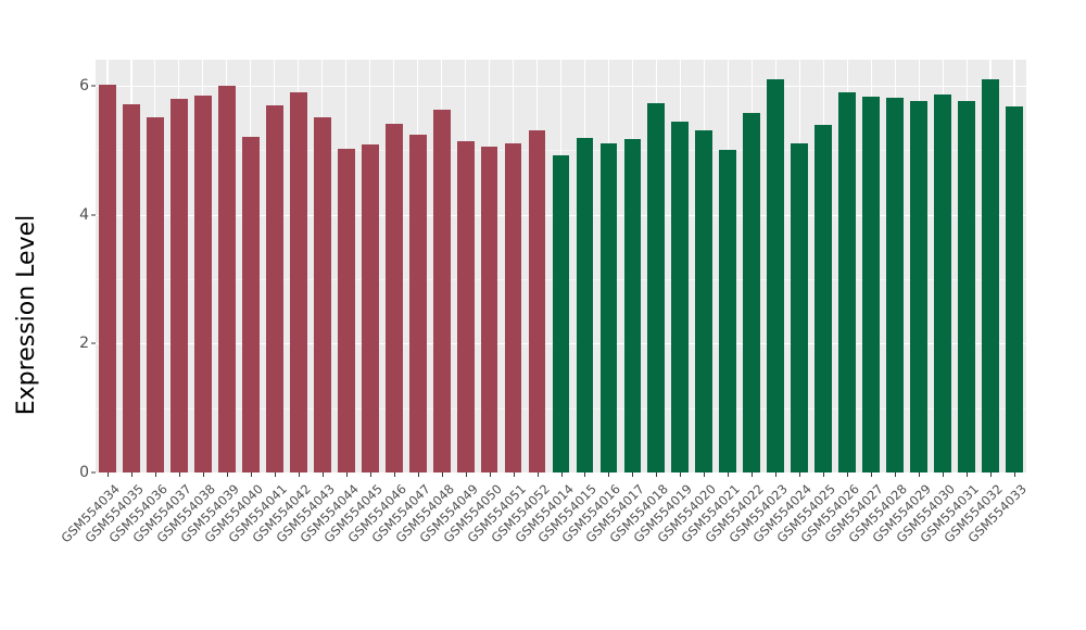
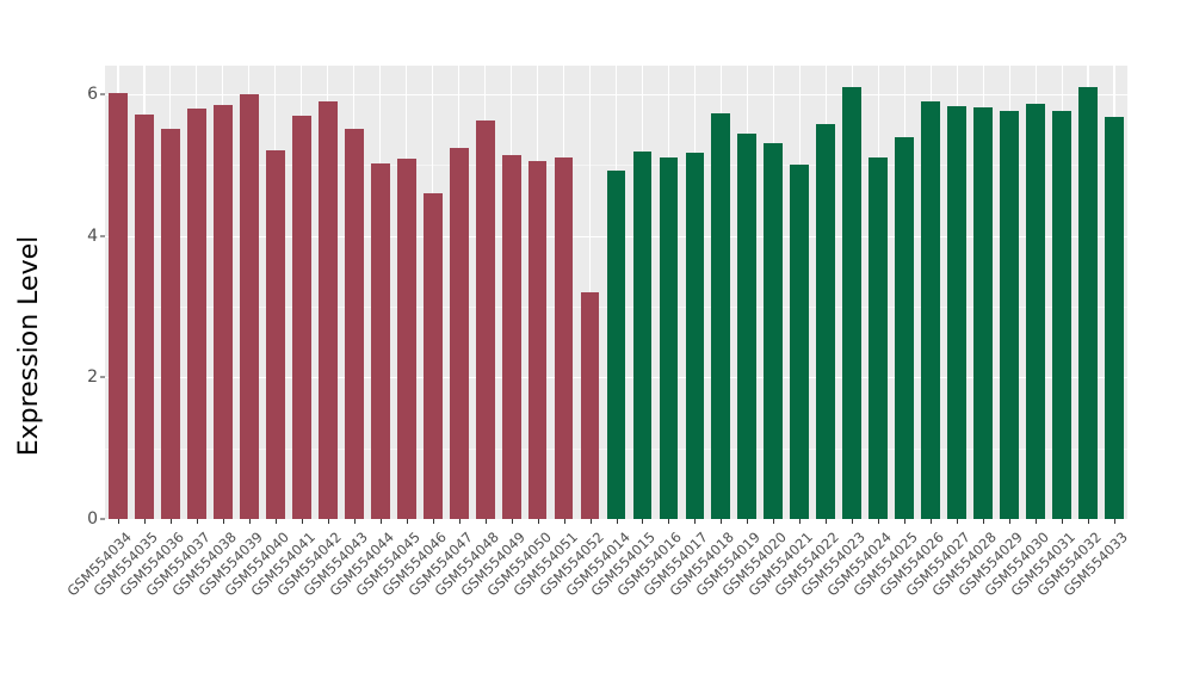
GSM554046: 5.4 -> 4.6
GSM554052: 5.3 -> 3.2
